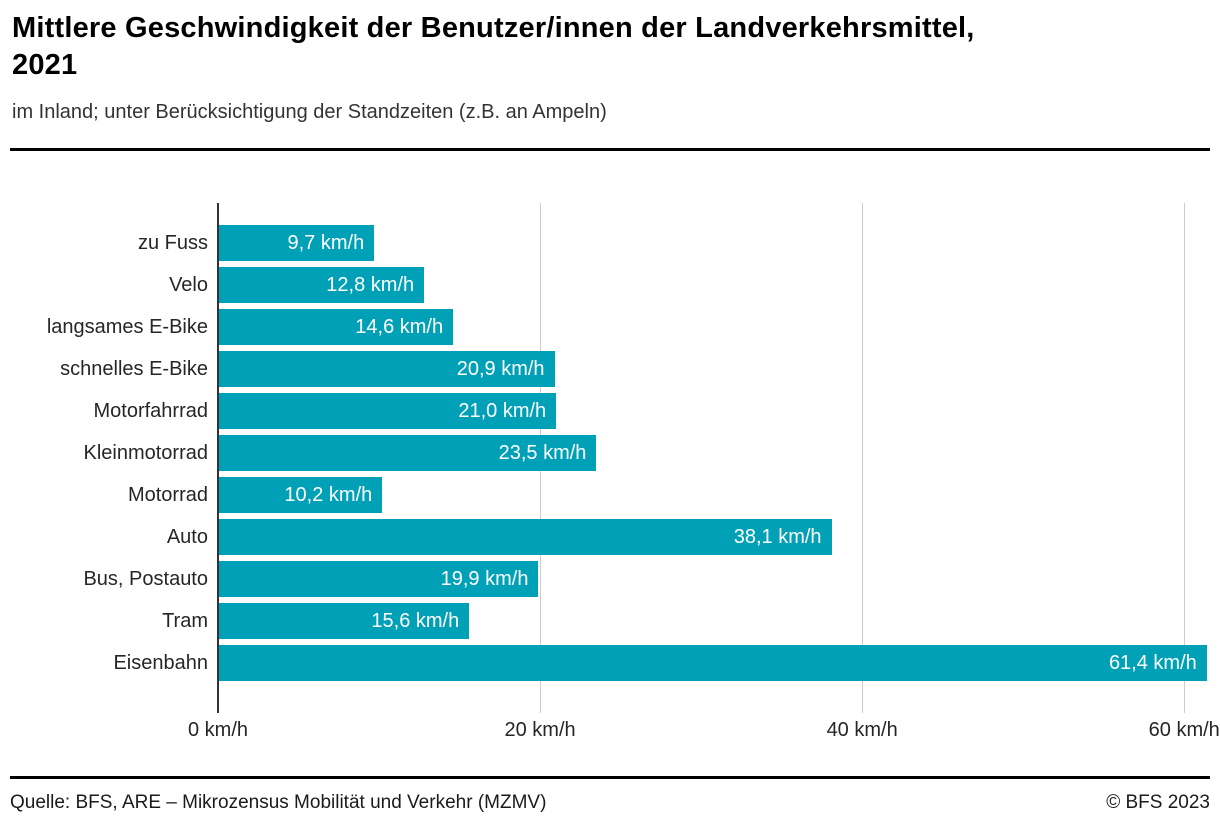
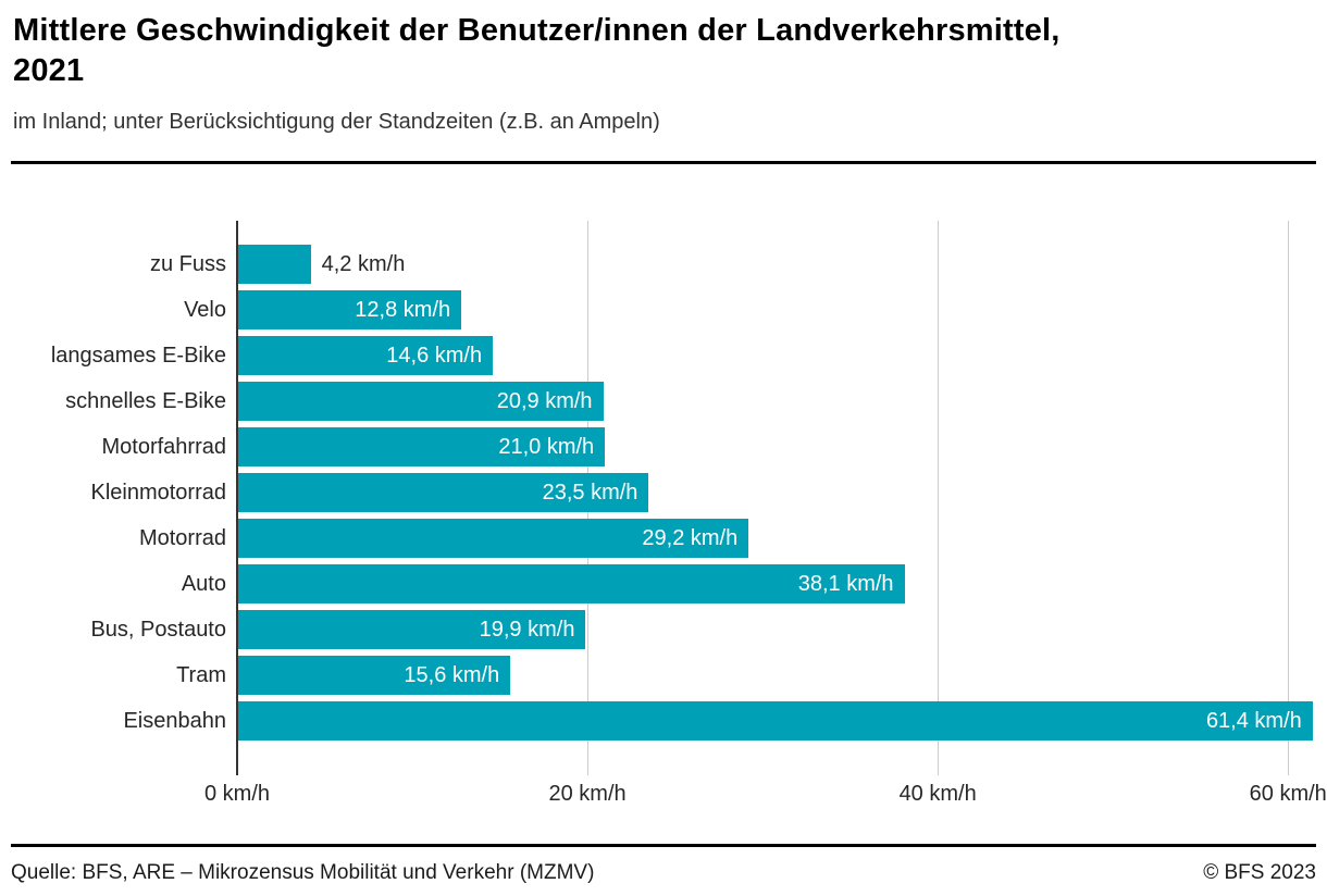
zu Fuss: 9,7 -> 4,2
Motorrad: 10,2 -> 29,2
